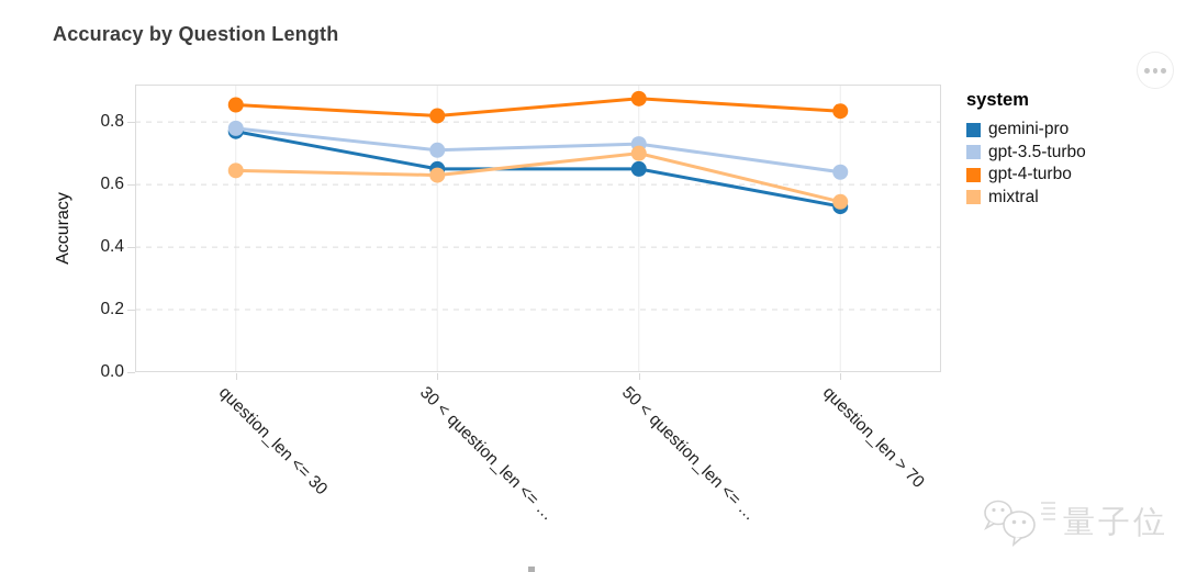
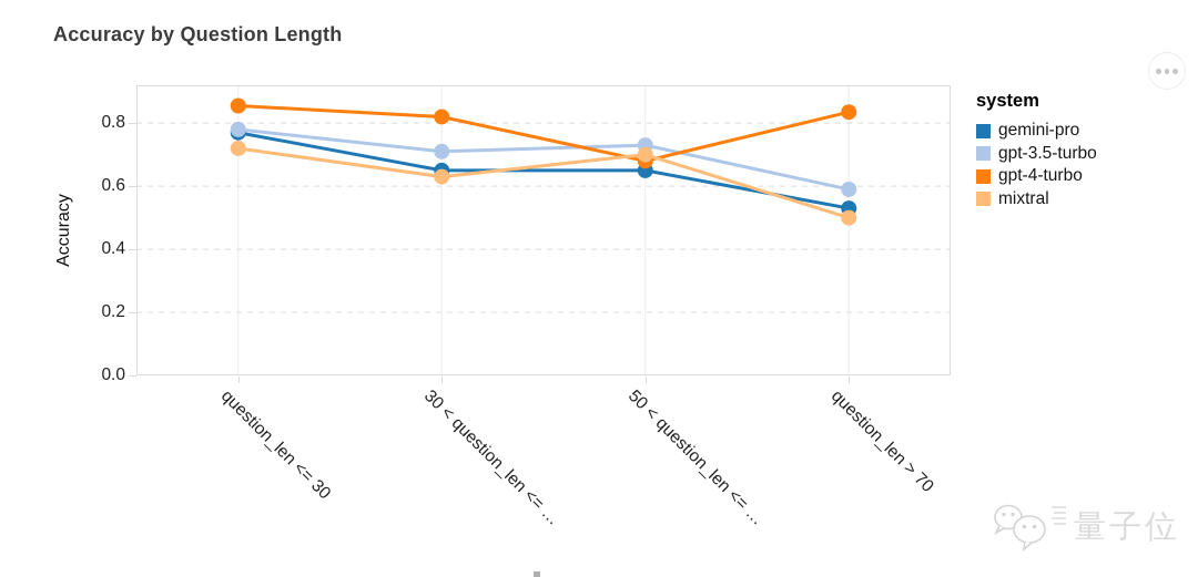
mixtral/question_len <= 30: 0.65 -> 0.72
gpt-4-turbo/50 < question_len <= …: 0.88 -> 0.68
gpt-3.5-turbo/question_len > 70: 0.64 -> 0.59
mixtral/question_len > 70: 0.55 -> 0.50
